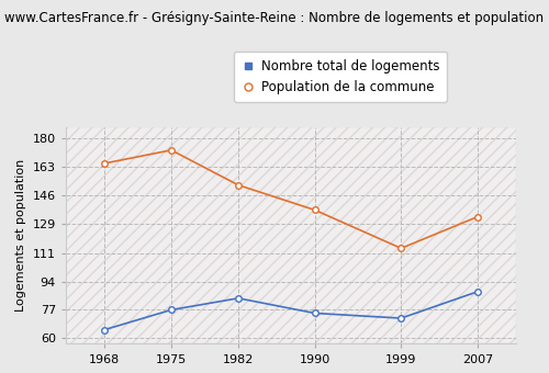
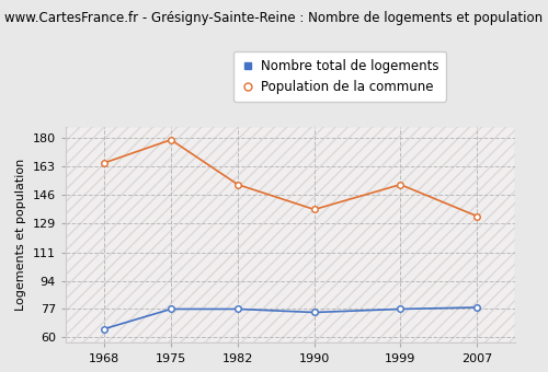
Population de la commune/1975: 173 -> 179
Nombre total de logements/1982: 84 -> 77
Nombre total de logements/1999: 72 -> 77
Population de la commune/1999: 114 -> 152
Nombre total de logements/2007: 88 -> 78
